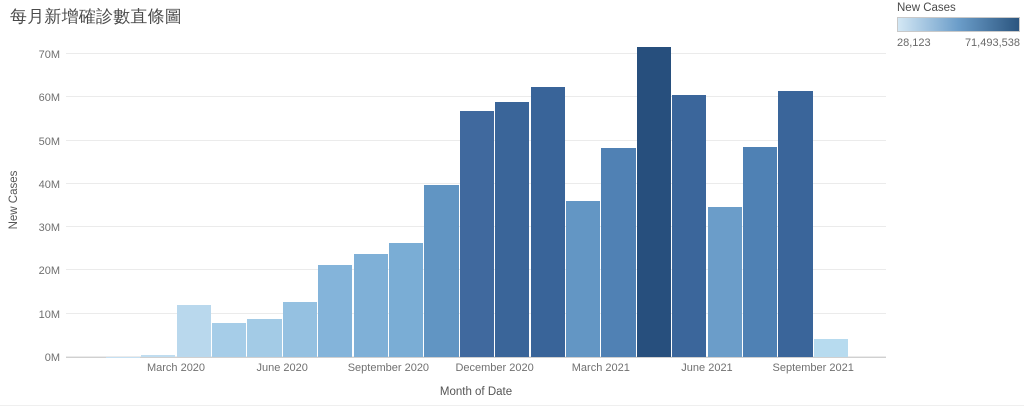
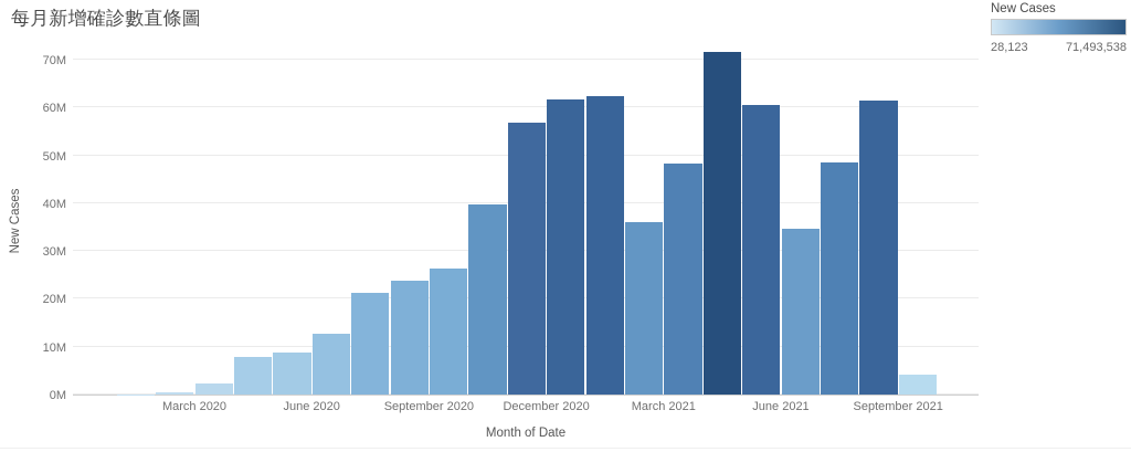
March 2020: 12M -> 2M
December 2020: 59M -> 62M
